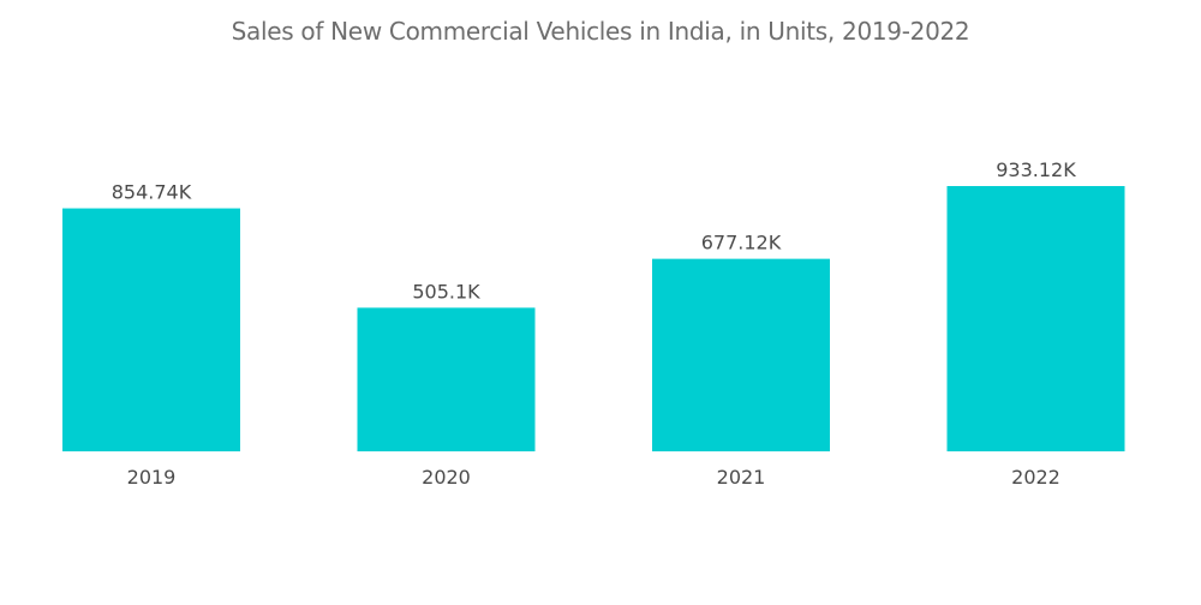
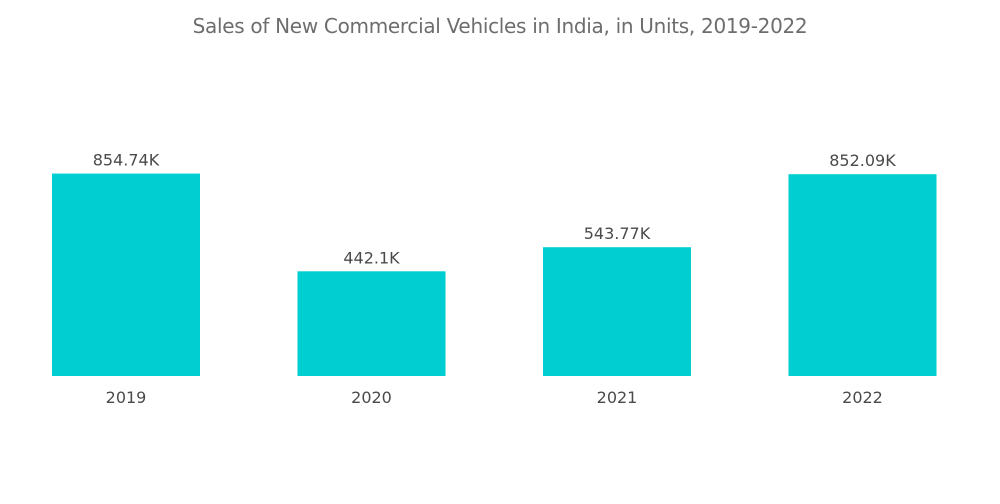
2020: 505.1K -> 442.1K
2021: 677.12K -> 543.77K
2022: 933.12K -> 852.09K
